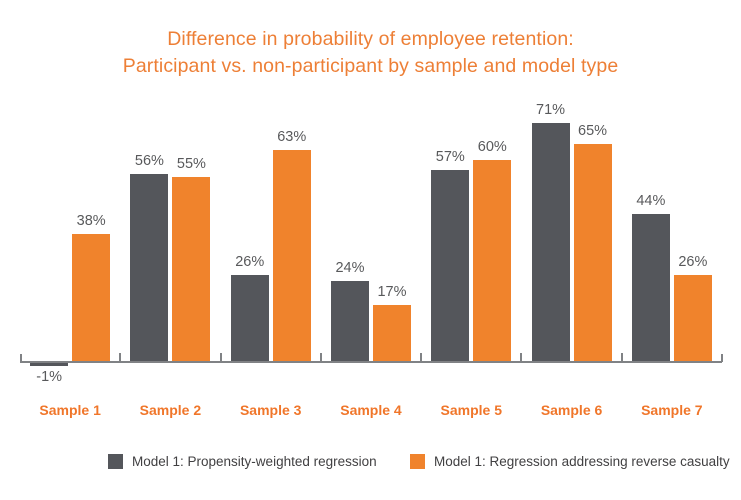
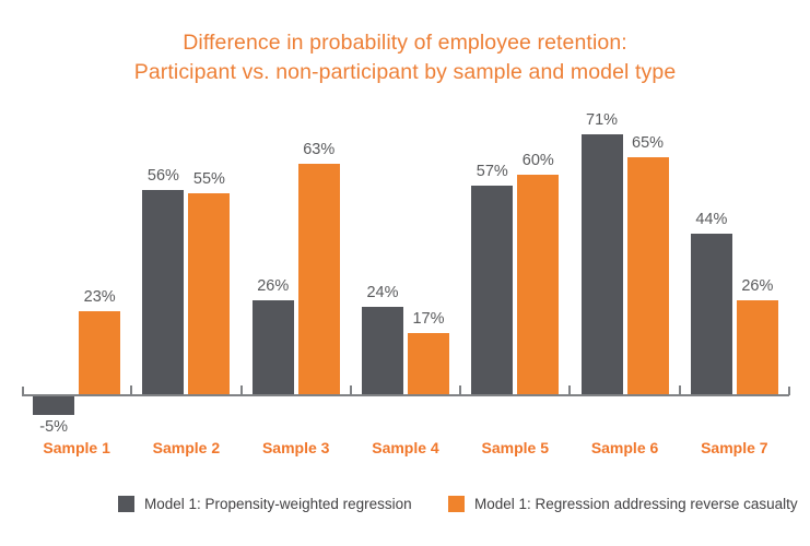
Model 1: Propensity-weighted regression/Sample 1: -1% -> -5%
Model 1: Regression addressing reverse casualty/Sample 1: 38% -> 23%
